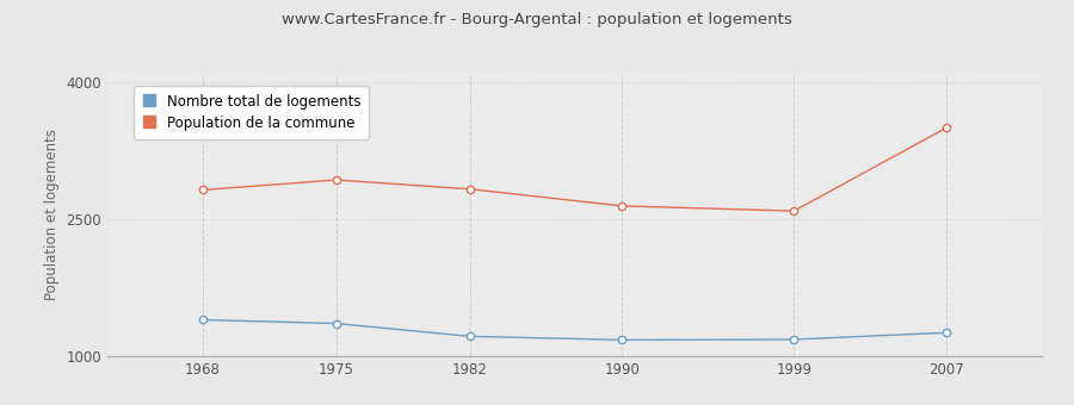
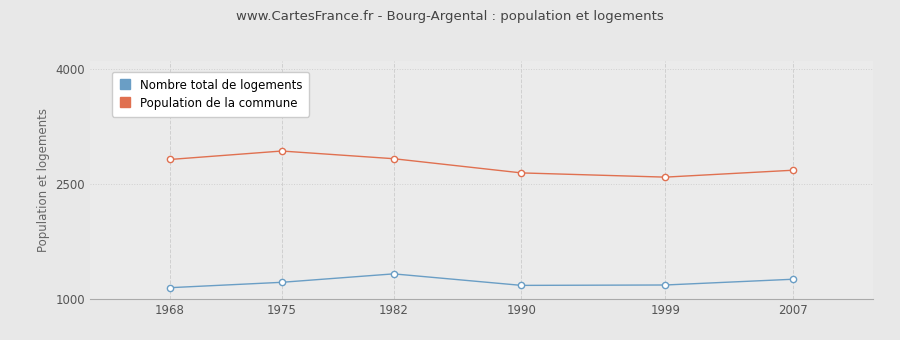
Nombre total de logements/1968: 1400 -> 1150
Nombre total de logements/1975: 1360 -> 1220
Nombre total de logements/1982: 1220 -> 1330
Population de la commune/2007: 3500 -> 2680
